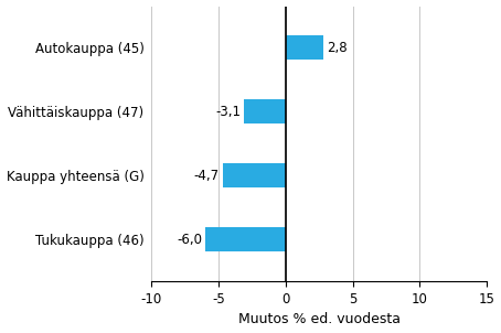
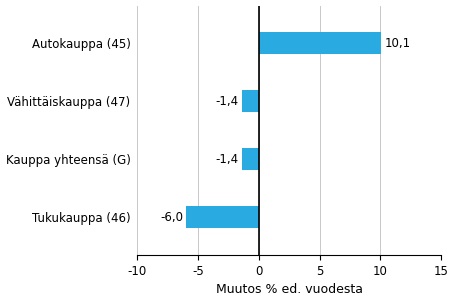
Autokauppa (45): 2,8 -> 10,1
Vähittäiskauppa (47): -3,1 -> -1,4
Kauppa yhteensä (G): -4,7 -> -1,4
